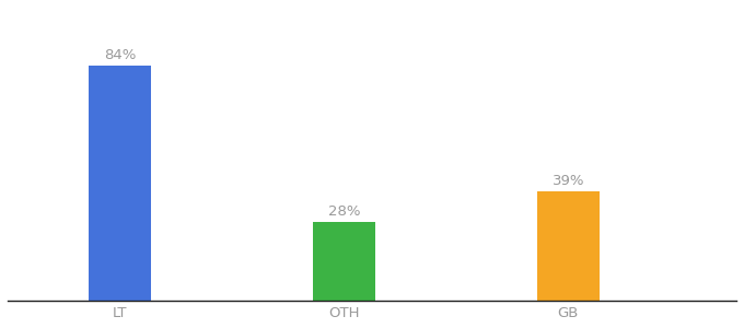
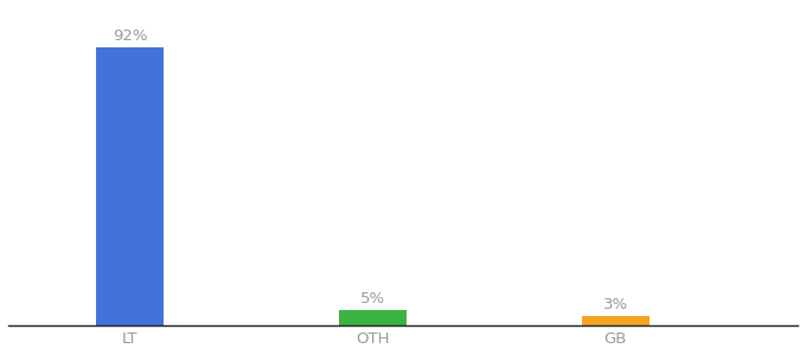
LT: 84% -> 92%
OTH: 28% -> 5%
GB: 39% -> 3%
